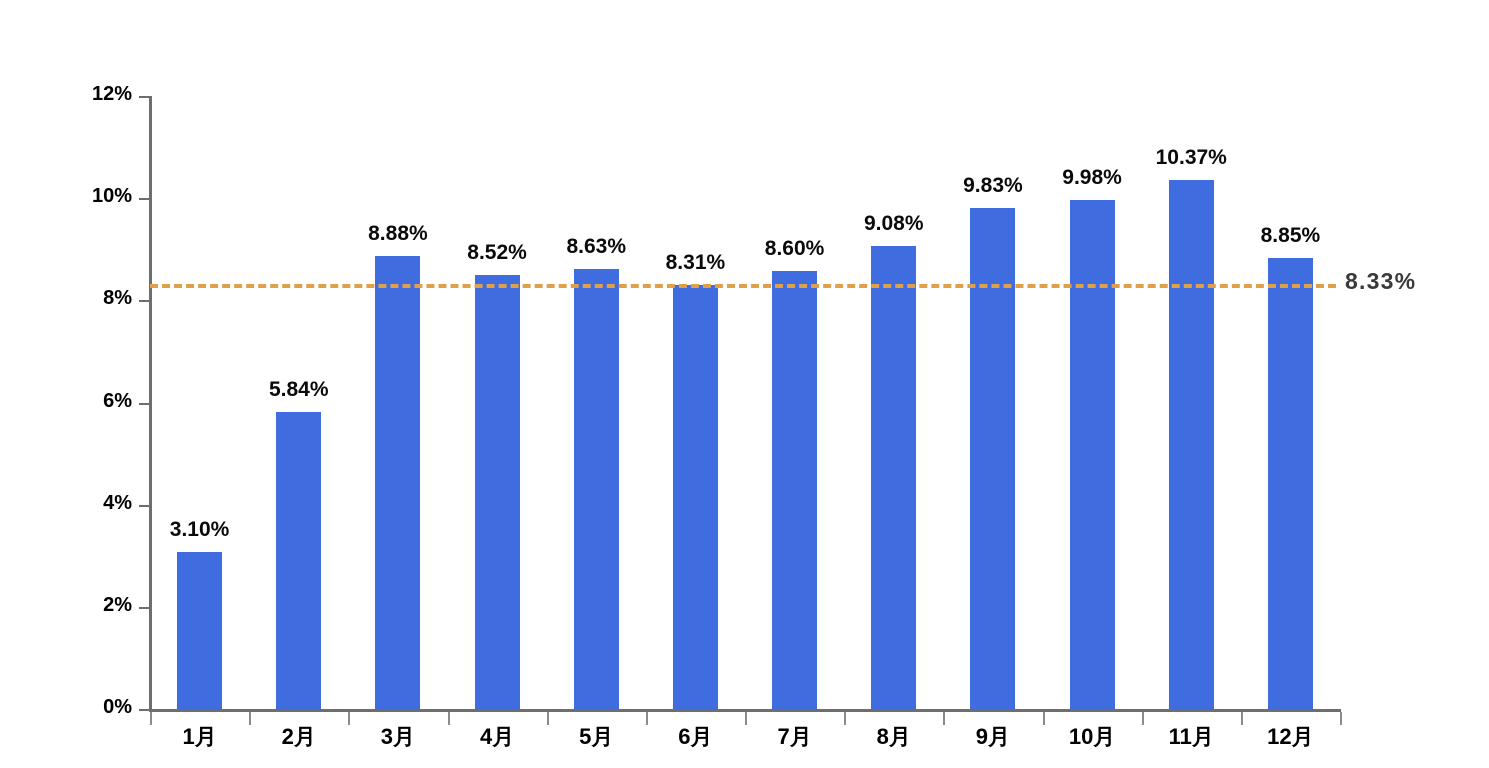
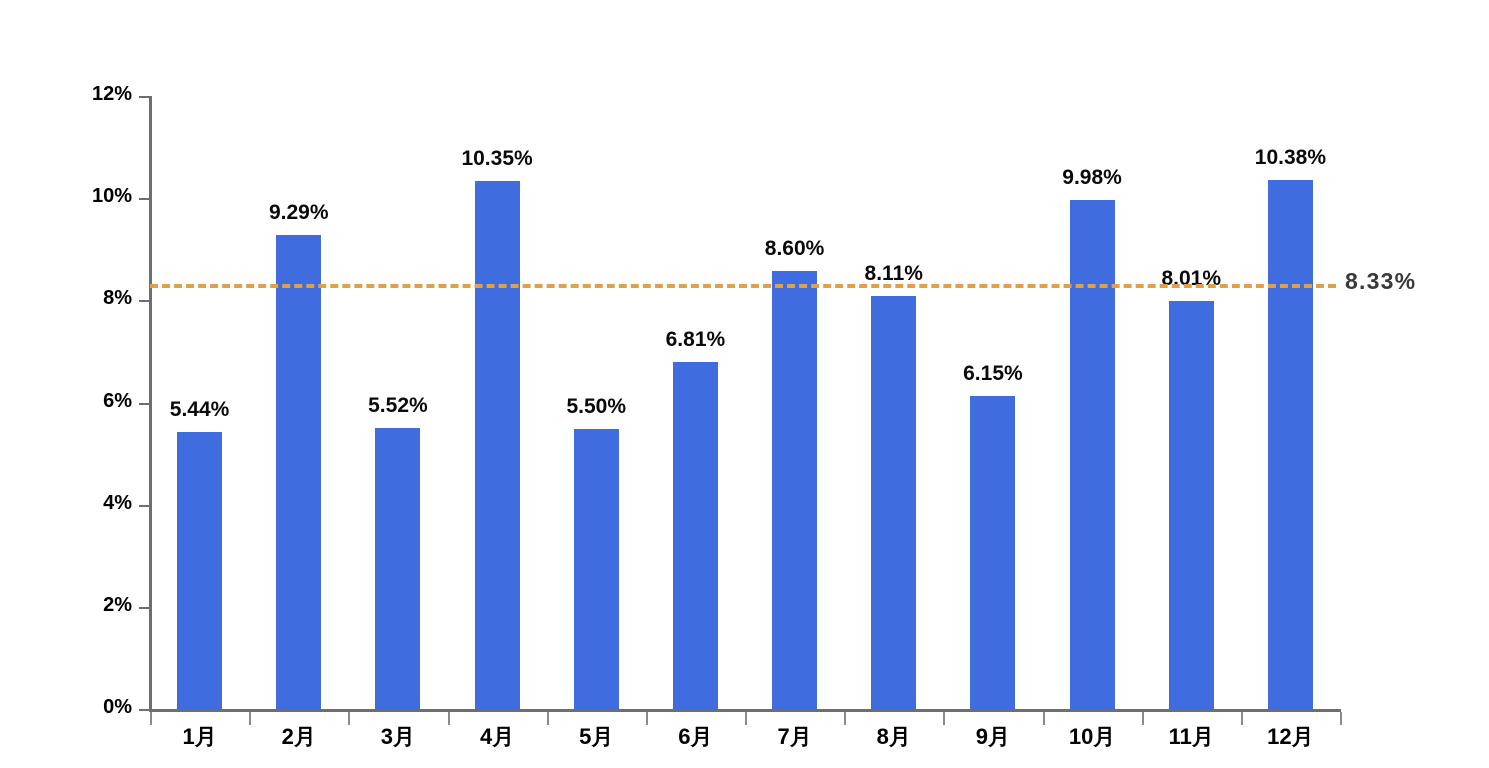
1月: 3.10% -> 5.44%
2月: 5.84% -> 9.29%
3月: 8.88% -> 5.52%
4月: 8.52% -> 10.35%
5月: 8.63% -> 5.50%
6月: 8.31% -> 6.81%
8月: 9.08% -> 8.11%
9月: 9.83% -> 6.15%
11月: 10.37% -> 8.01%
12月: 8.85% -> 10.38%
